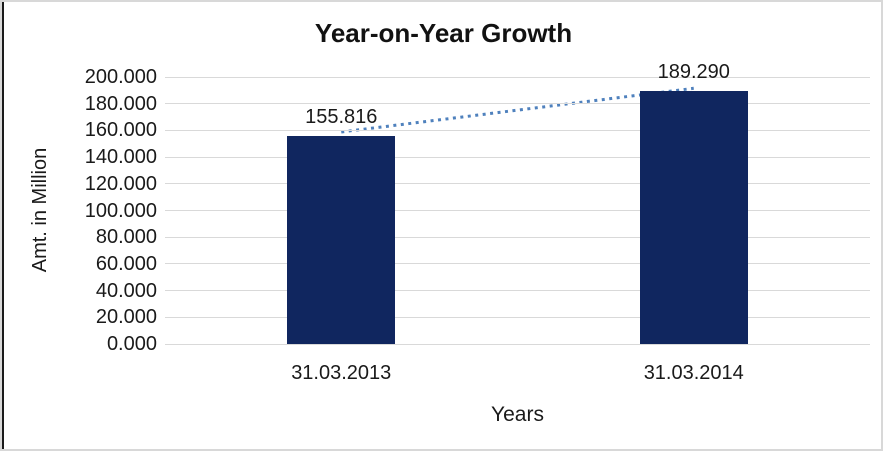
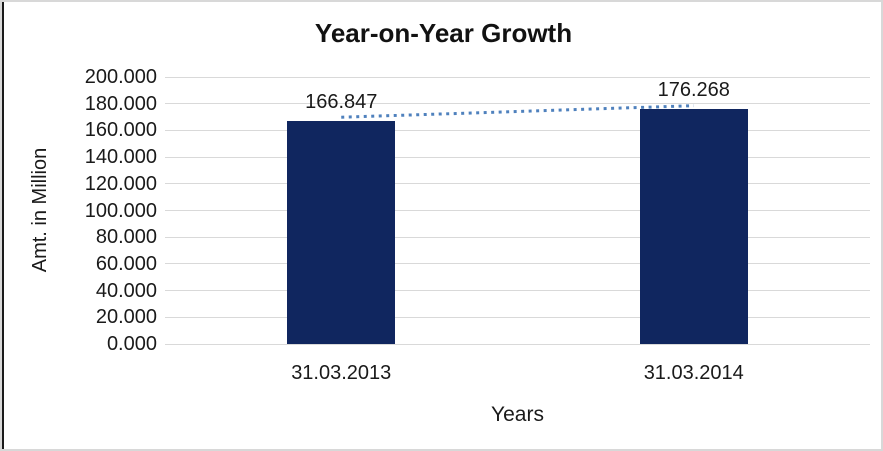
31.03.2013: 155.816 -> 166.847
31.03.2014: 189.290 -> 176.268
